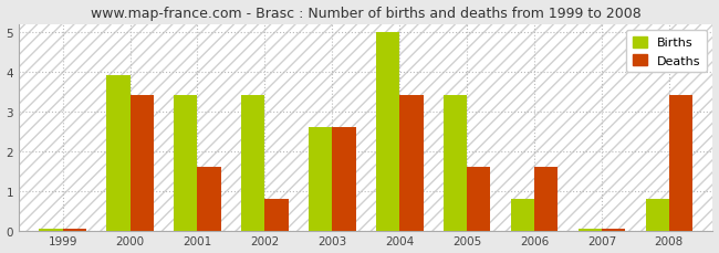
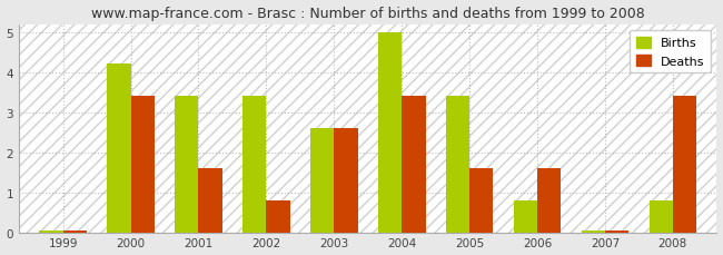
Births/2000: 3.90 -> 4.20
